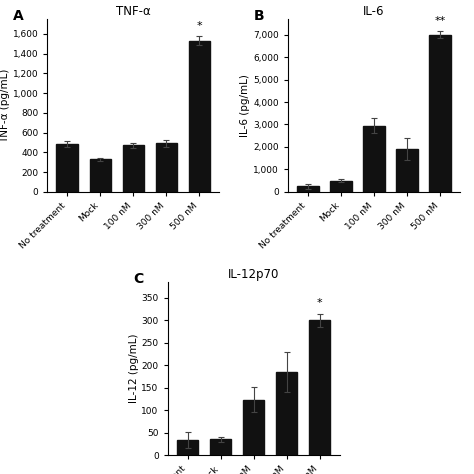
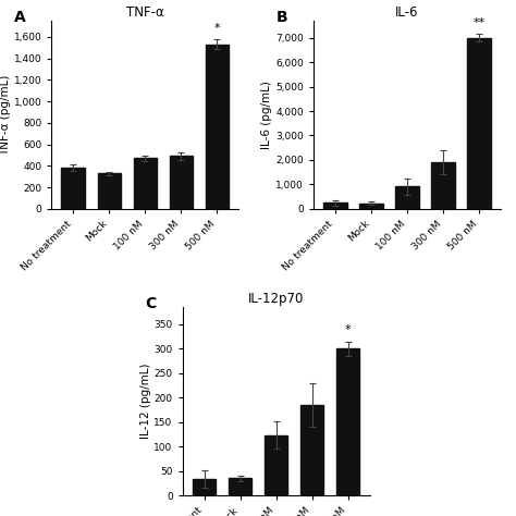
TNF-α/No treatment: 480 -> 380
IL-6/Mock: 500 -> 230
IL-6/100 nM: 2,950 -> 920
